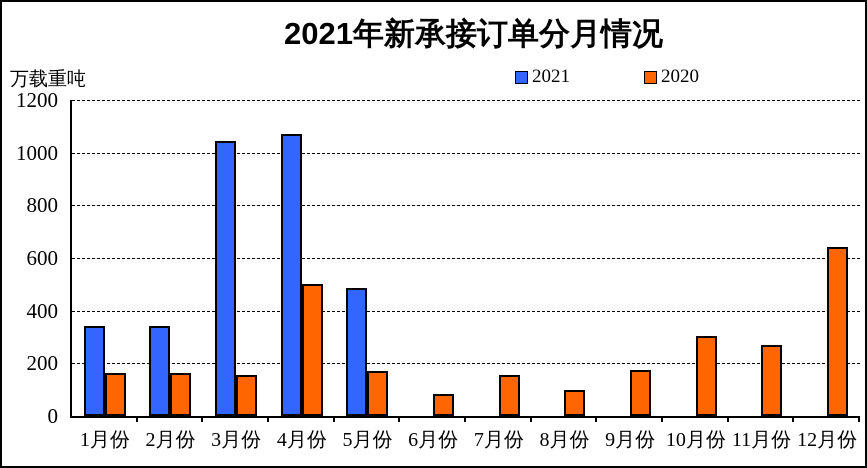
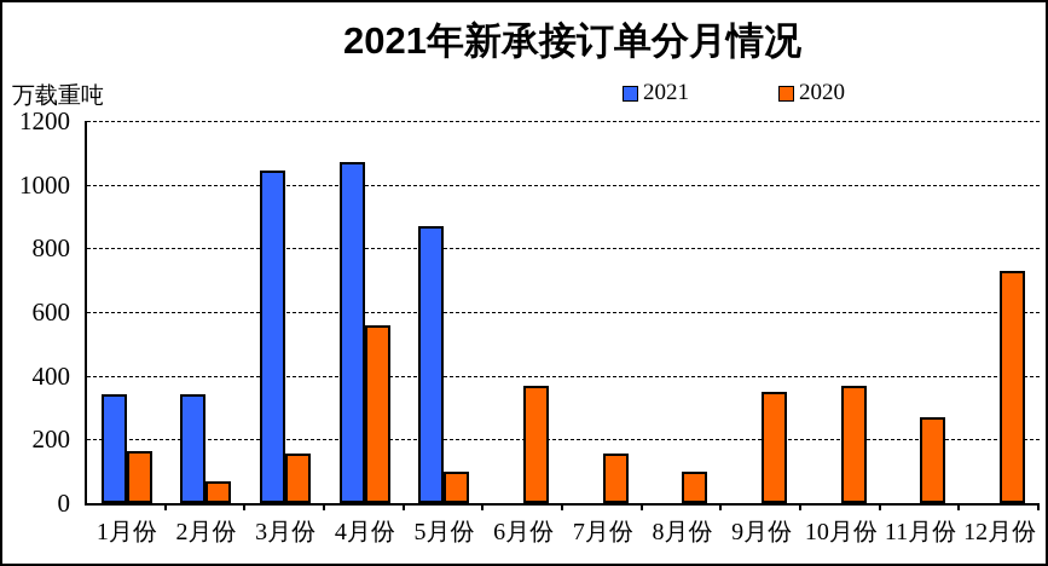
2020/2月份: 160 -> 70
2020/4月份: 500 -> 560
2021/5月份: 480 -> 870
2020/5月份: 170 -> 100
2020/6月份: 80 -> 370
2020/9月份: 180 -> 350
2020/10月份: 300 -> 370
2020/12月份: 640 -> 730
